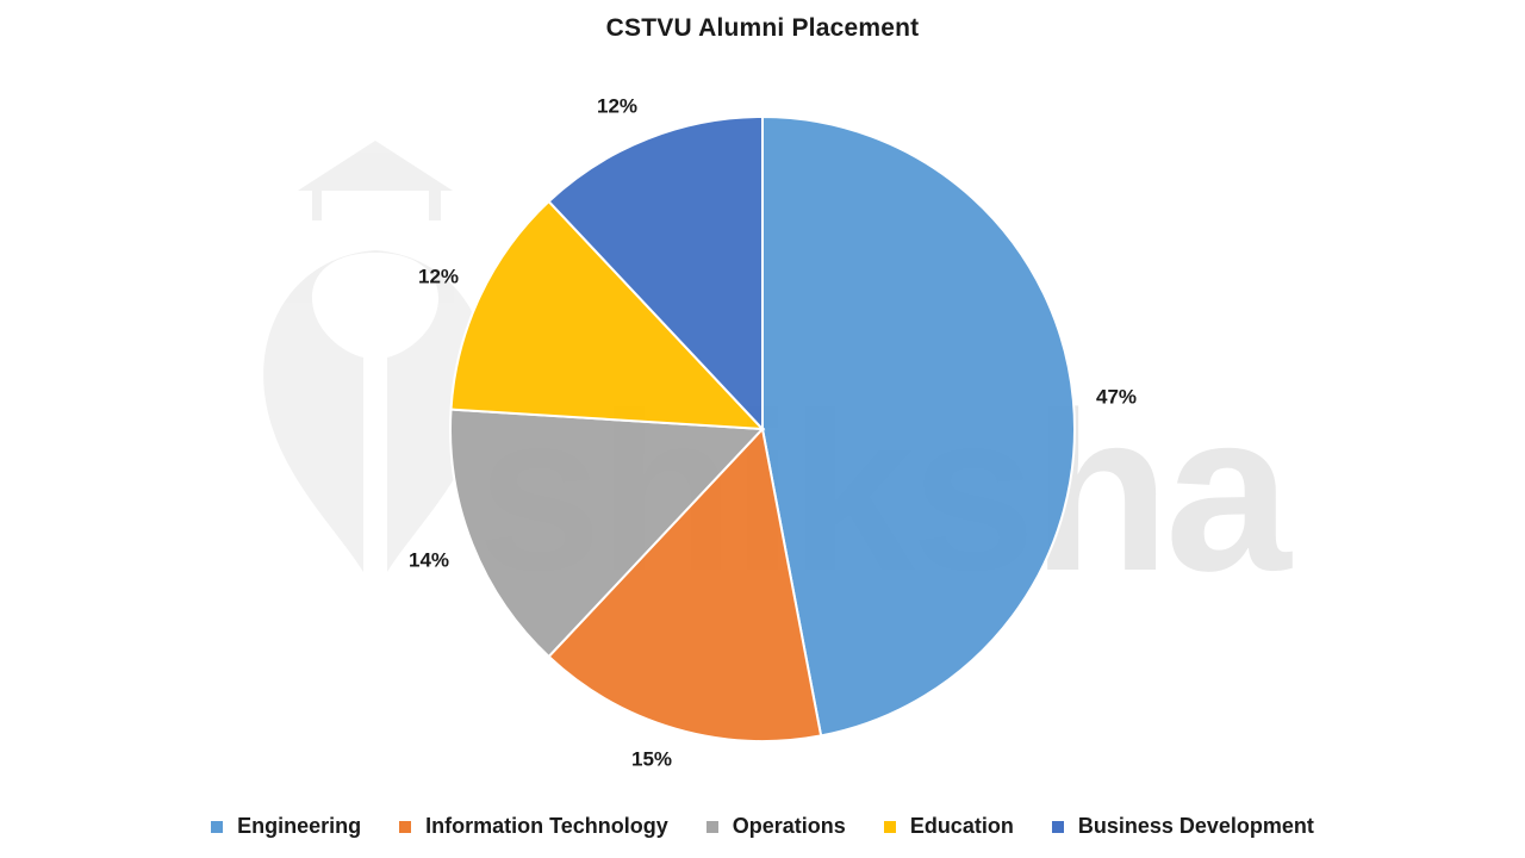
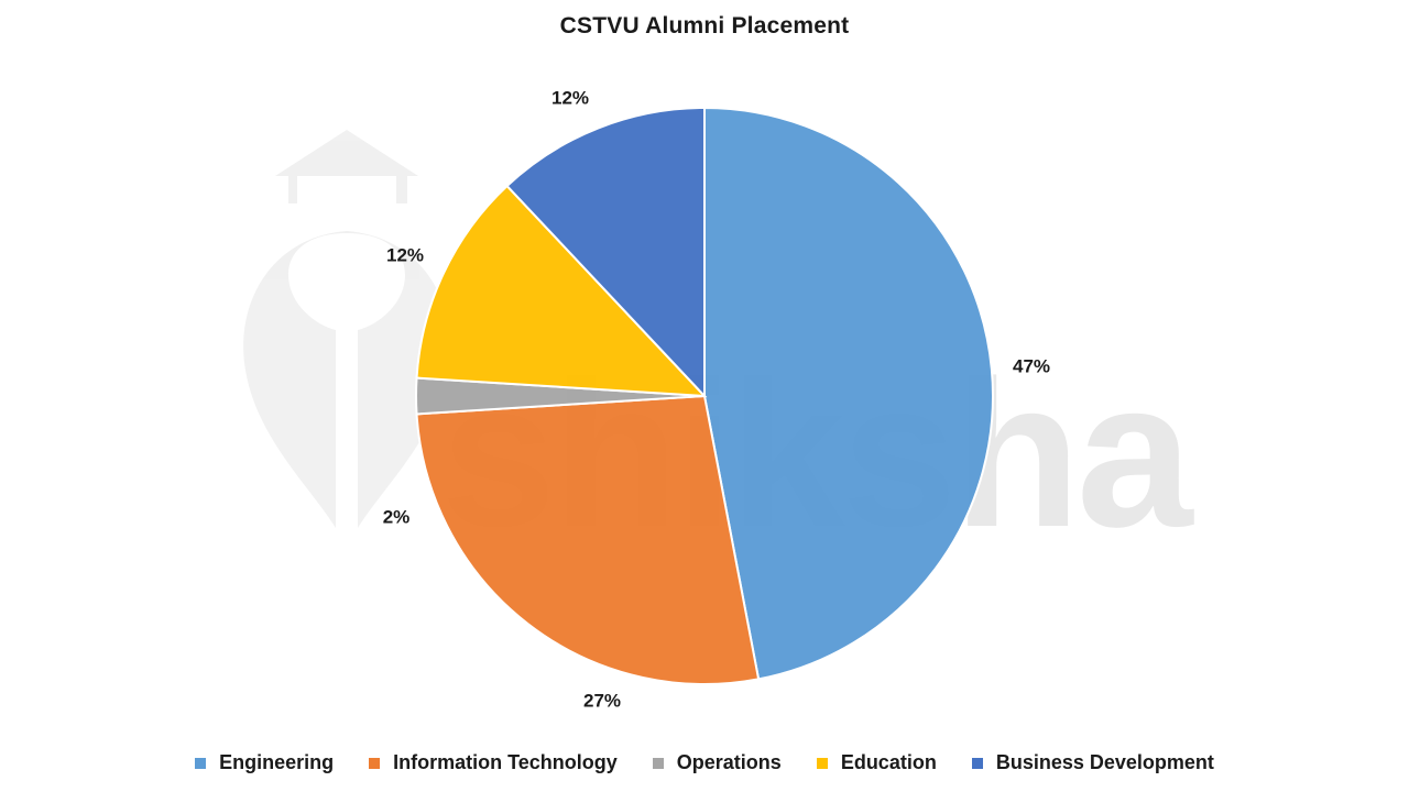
Information Technology: 15% -> 27%
Operations: 14% -> 2%
